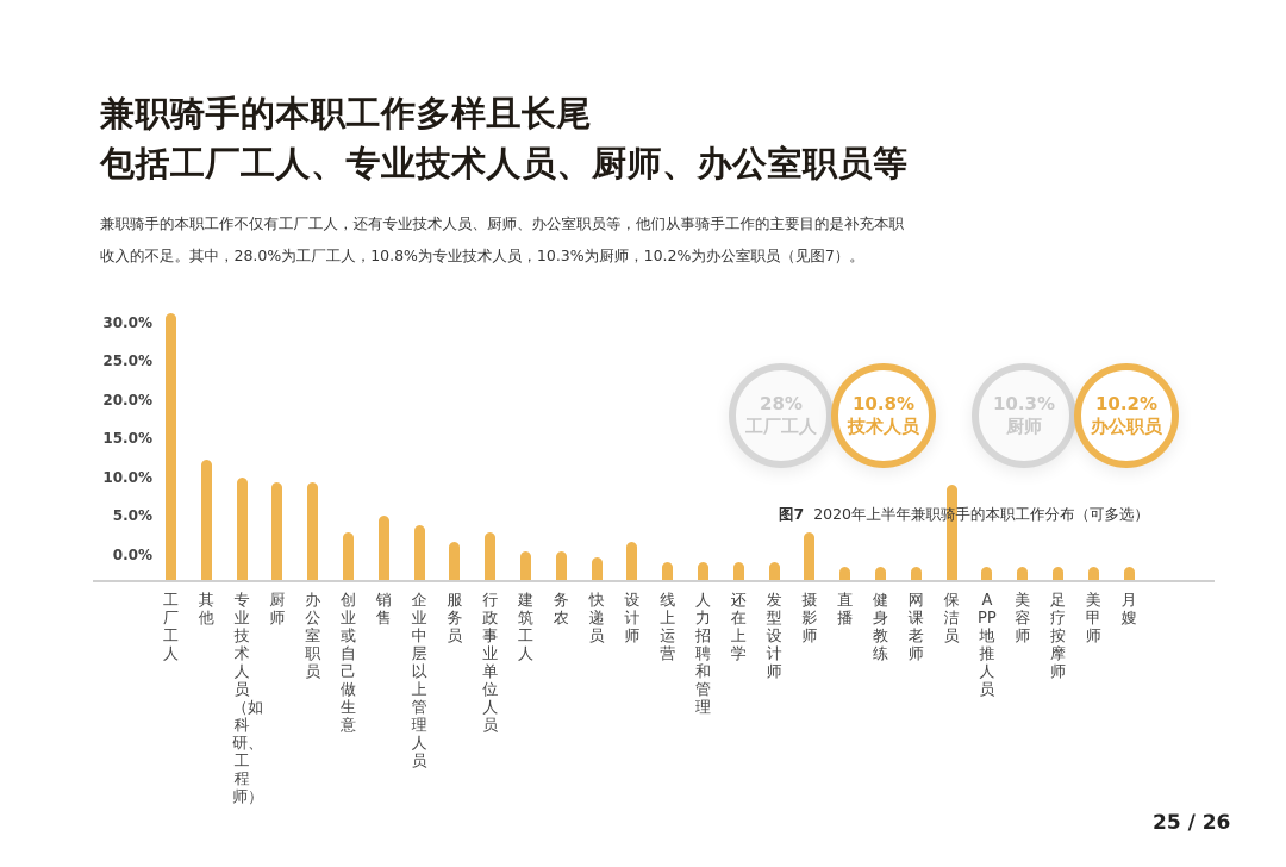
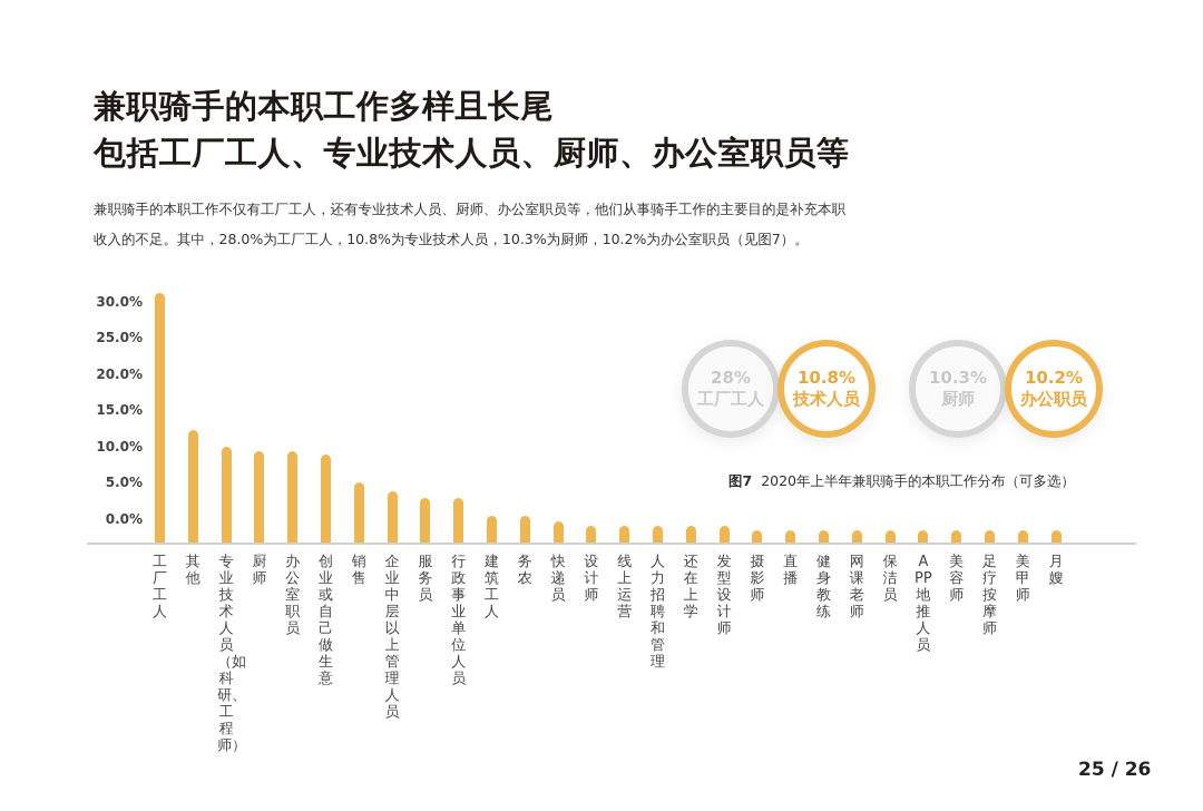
创业或自己做生意: 5% -> 10%
服务员: 4% -> 5%
设计师: 4% -> 2%
摄影师: 5% -> 1%
保洁员: 10% -> 1%
